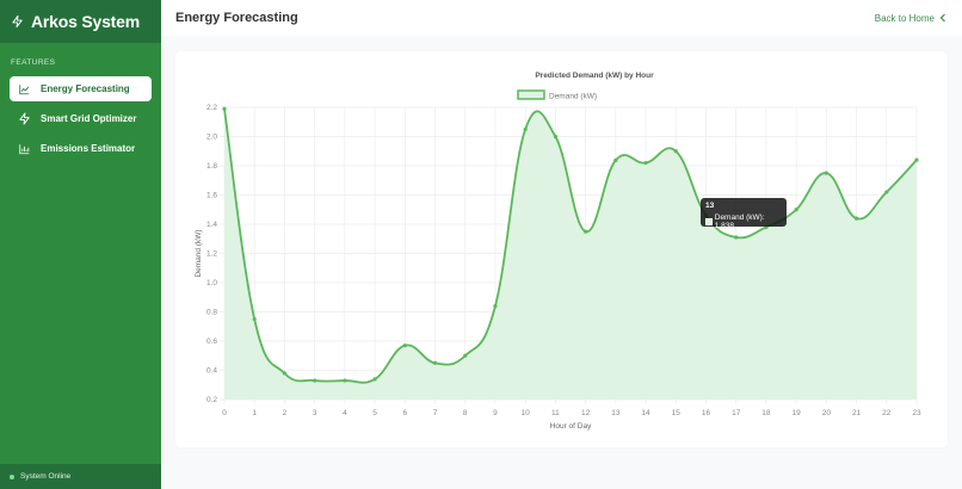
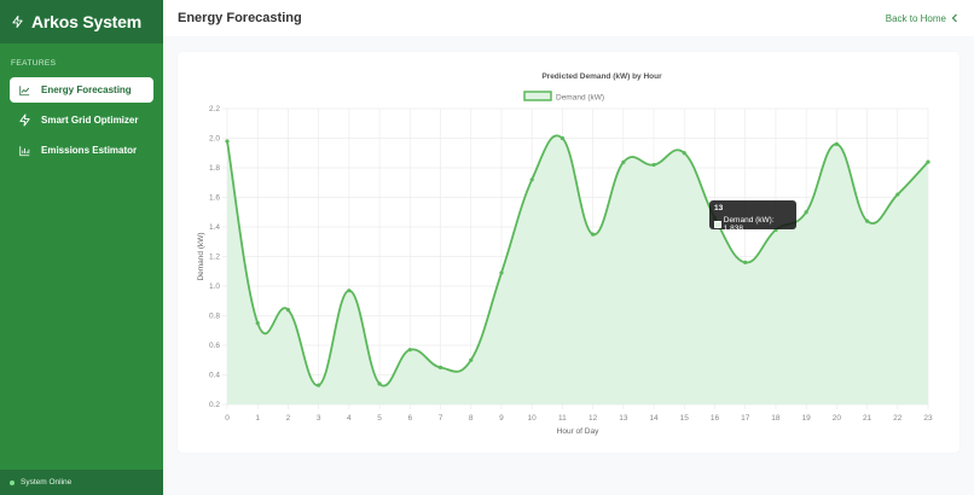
0: 2.19 -> 1.98
2: 0.38 -> 0.84
4: 0.33 -> 0.97
9: 0.84 -> 1.09
10: 2.05 -> 1.72
17: 1.31 -> 1.16
20: 1.75 -> 1.96
